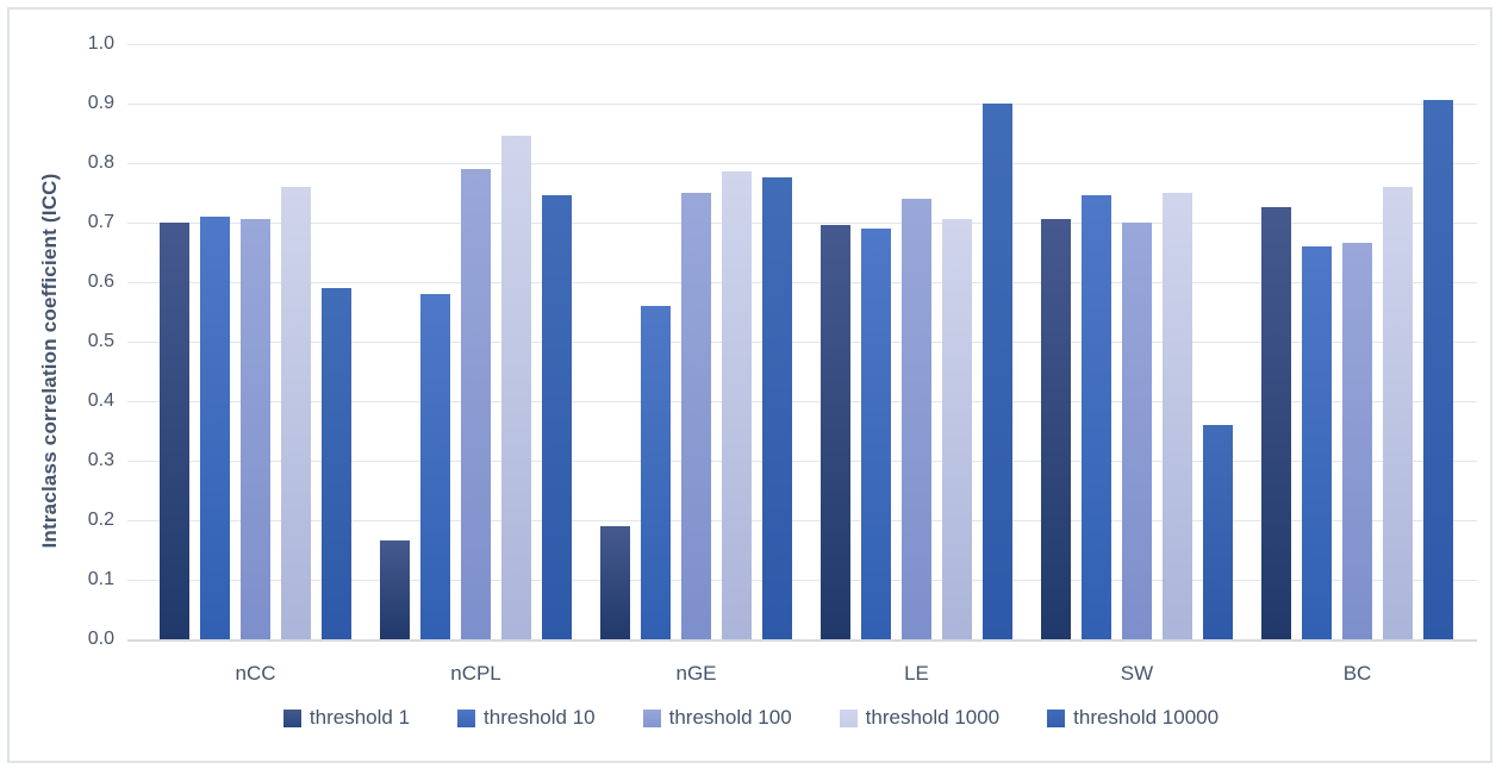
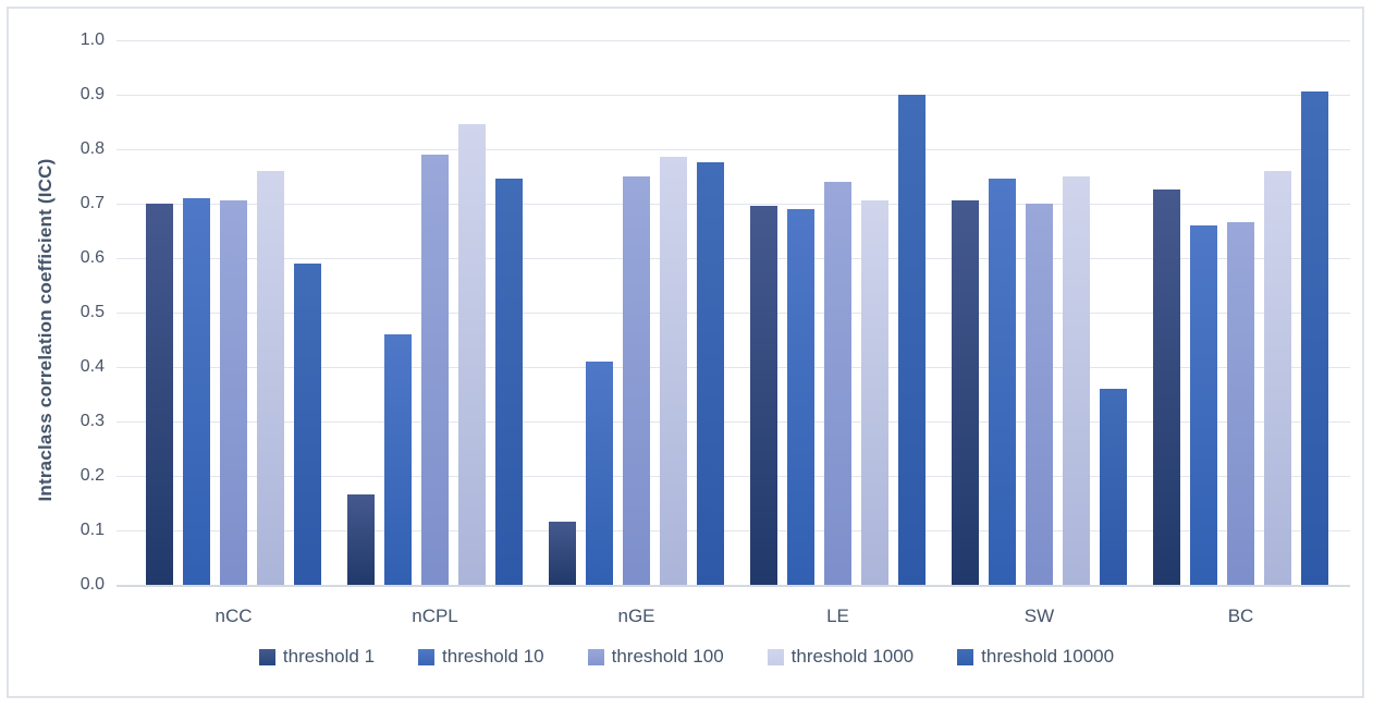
threshold 10/nCPL: 0.58 -> 0.46
threshold 1/nGE: 0.19 -> 0.12
threshold 10/nGE: 0.56 -> 0.41
